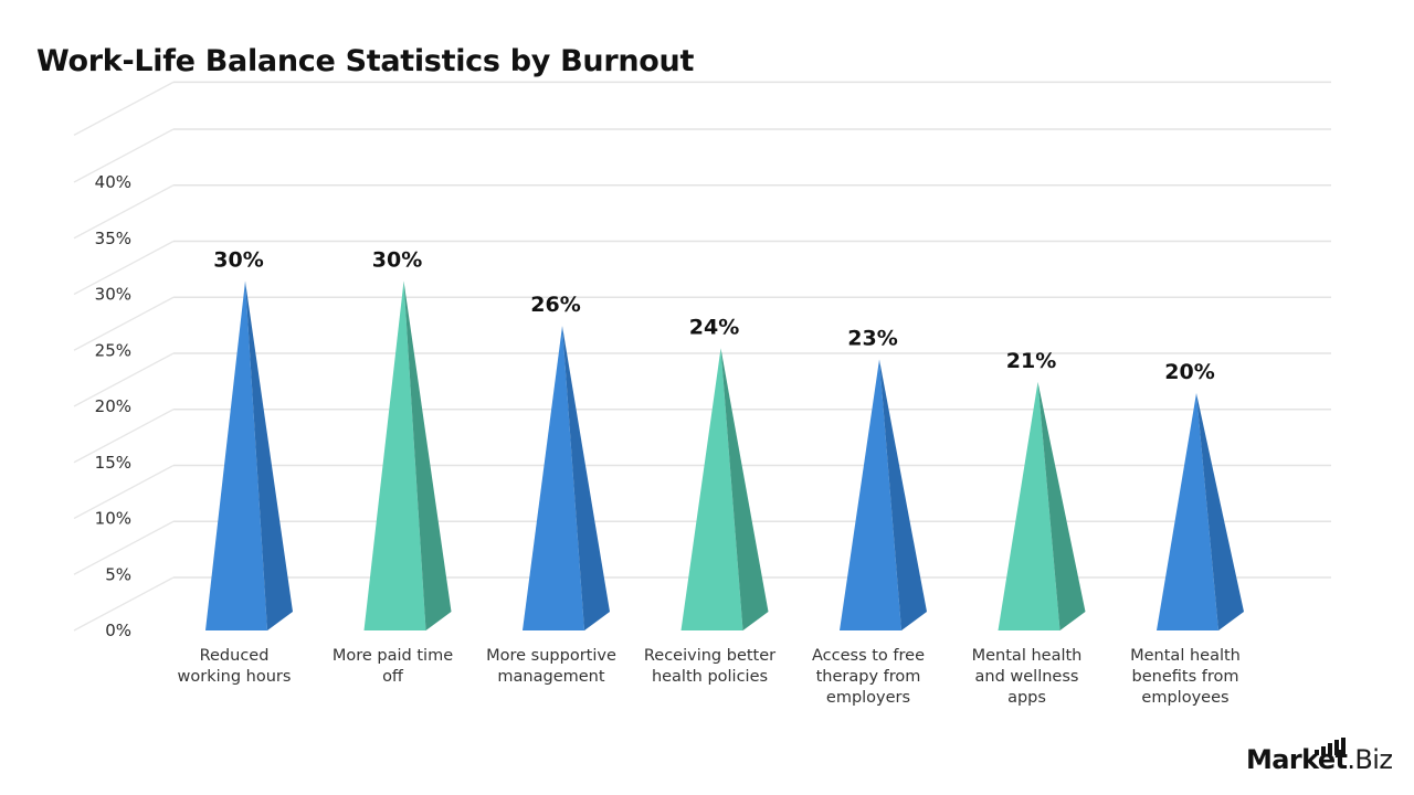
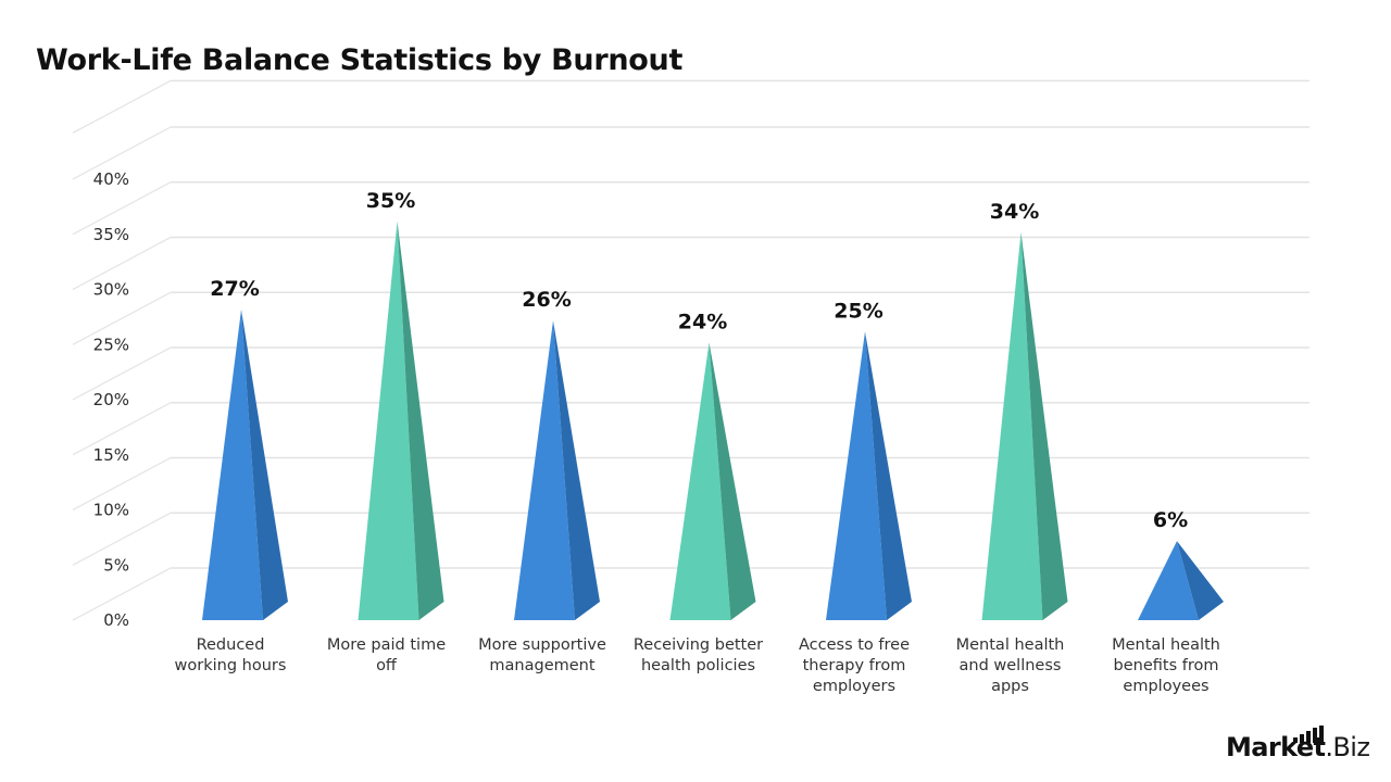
Reduced working hours: 30% -> 27%
More paid time off: 30% -> 35%
Access to free therapy from employers: 23% -> 25%
Mental health and wellness apps: 21% -> 34%
Mental health benefits from employees: 20% -> 6%
